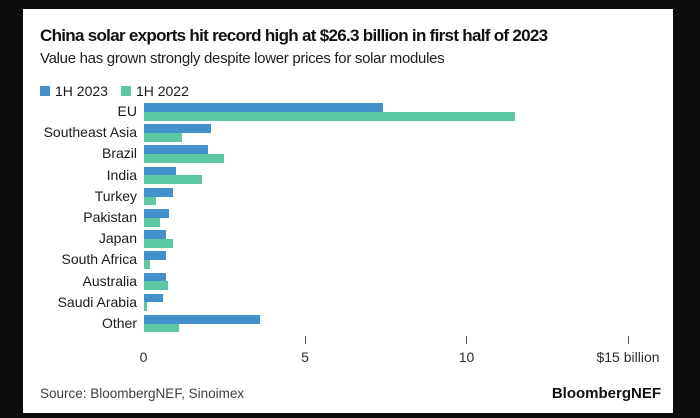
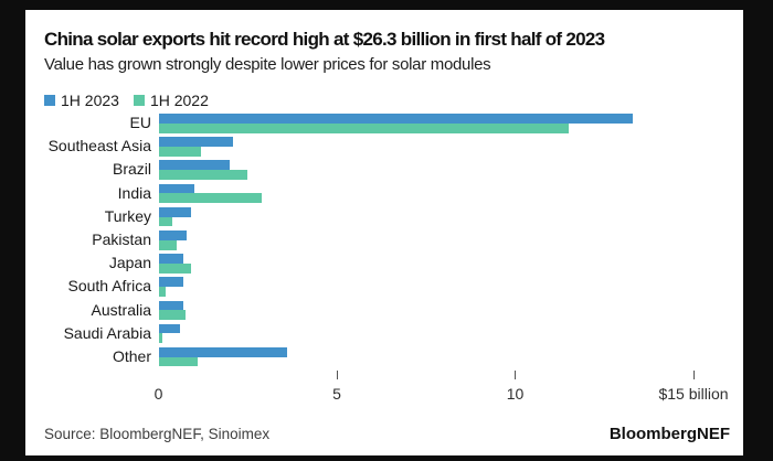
1H 2023/EU: 7.4 -> 13.3
1H 2022/India: 1.8 -> 2.9
